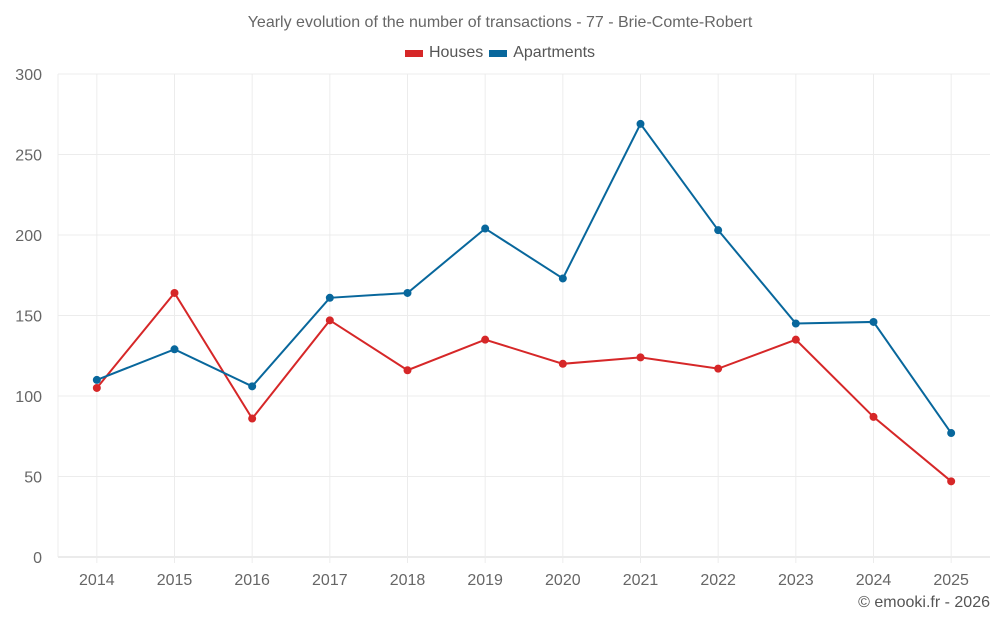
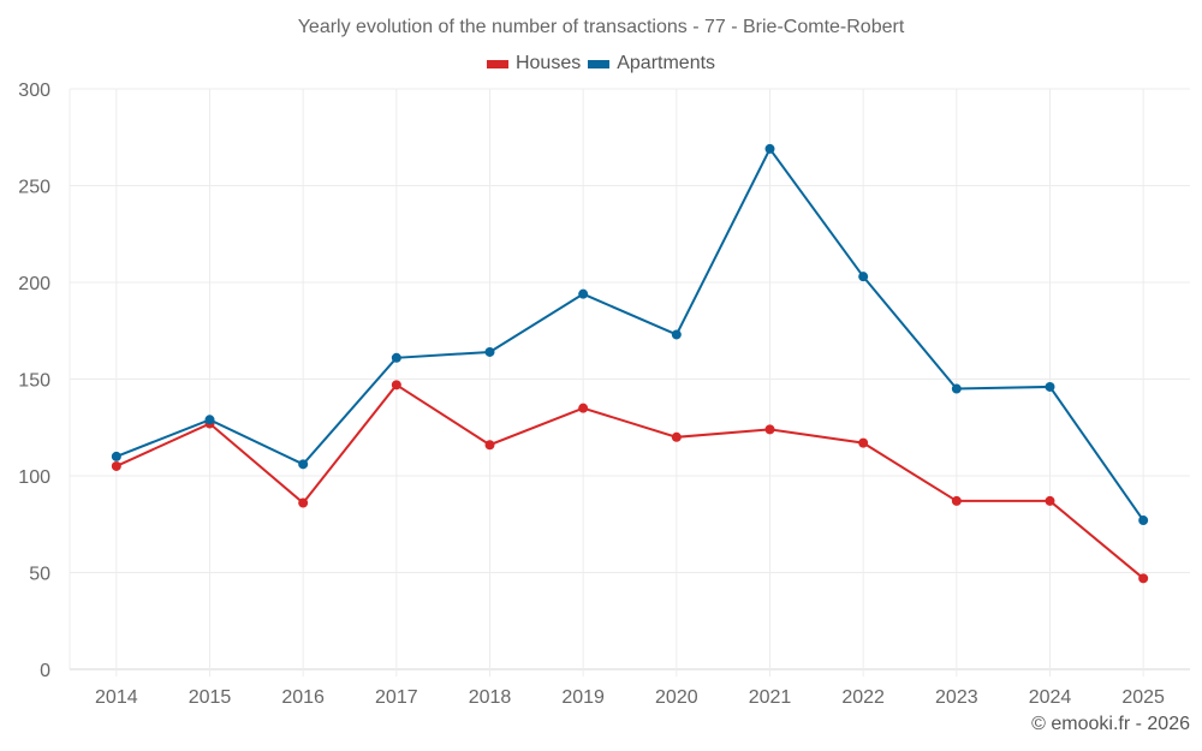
Houses/2015: 164 -> 127
Apartments/2019: 204 -> 194
Houses/2023: 135 -> 87
